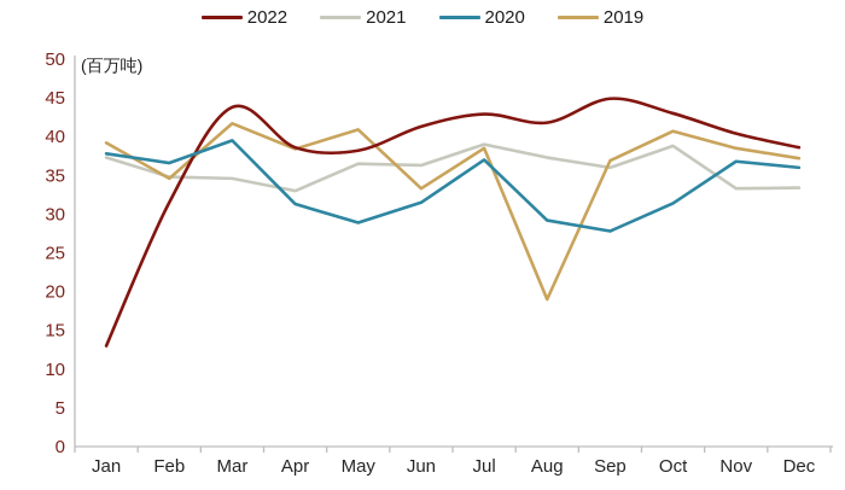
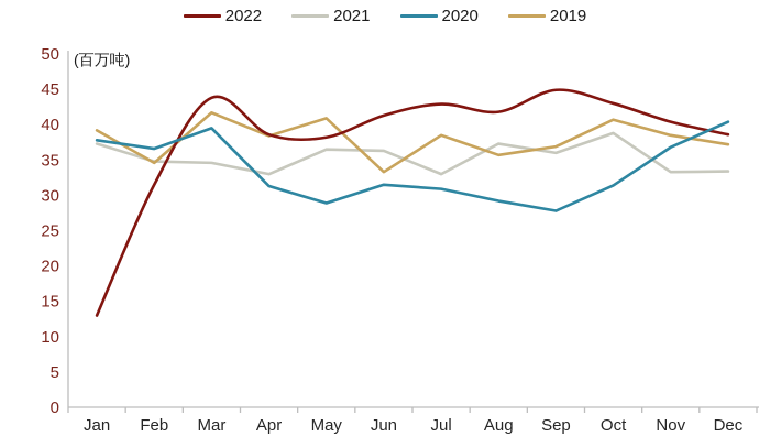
2021/Jul: 39 -> 33
2020/Jul: 37 -> 31
2019/Aug: 19 -> 36
2020/Dec: 36 -> 40
